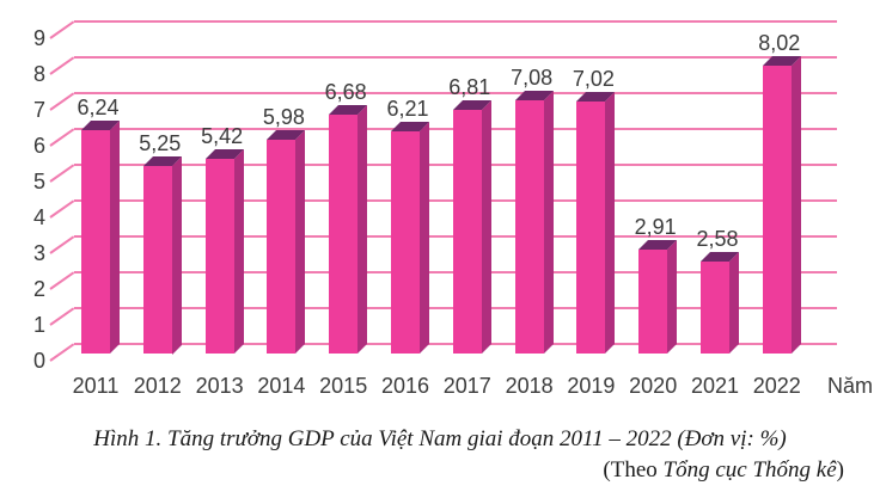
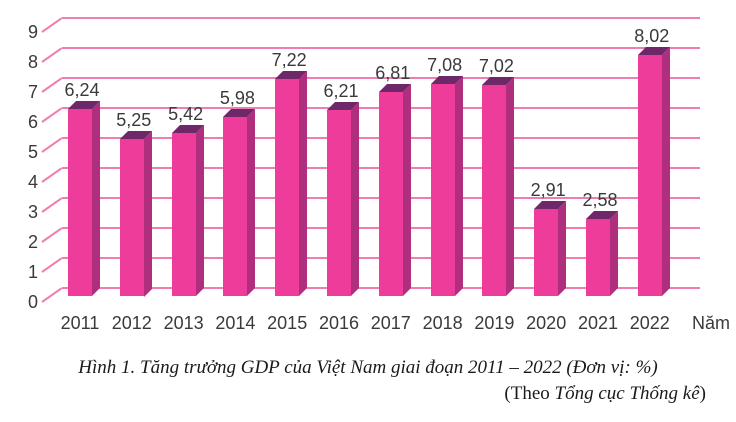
2015: 6,68 -> 7,22
